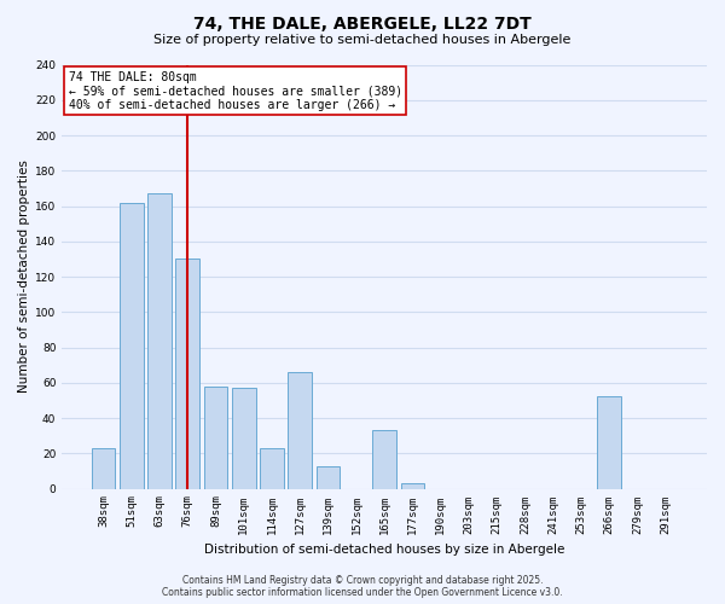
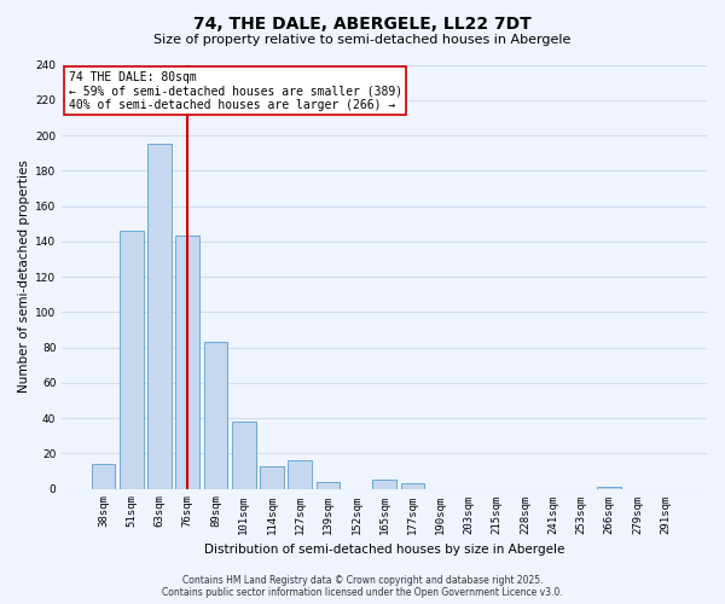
38sqm: 23 -> 14
51sqm: 162 -> 146
63sqm: 167 -> 195
76sqm: 130 -> 143
89sqm: 58 -> 83
101sqm: 57 -> 38
114sqm: 23 -> 13
127sqm: 66 -> 16
139sqm: 13 -> 4
165sqm: 33 -> 5
266sqm: 52 -> 1
